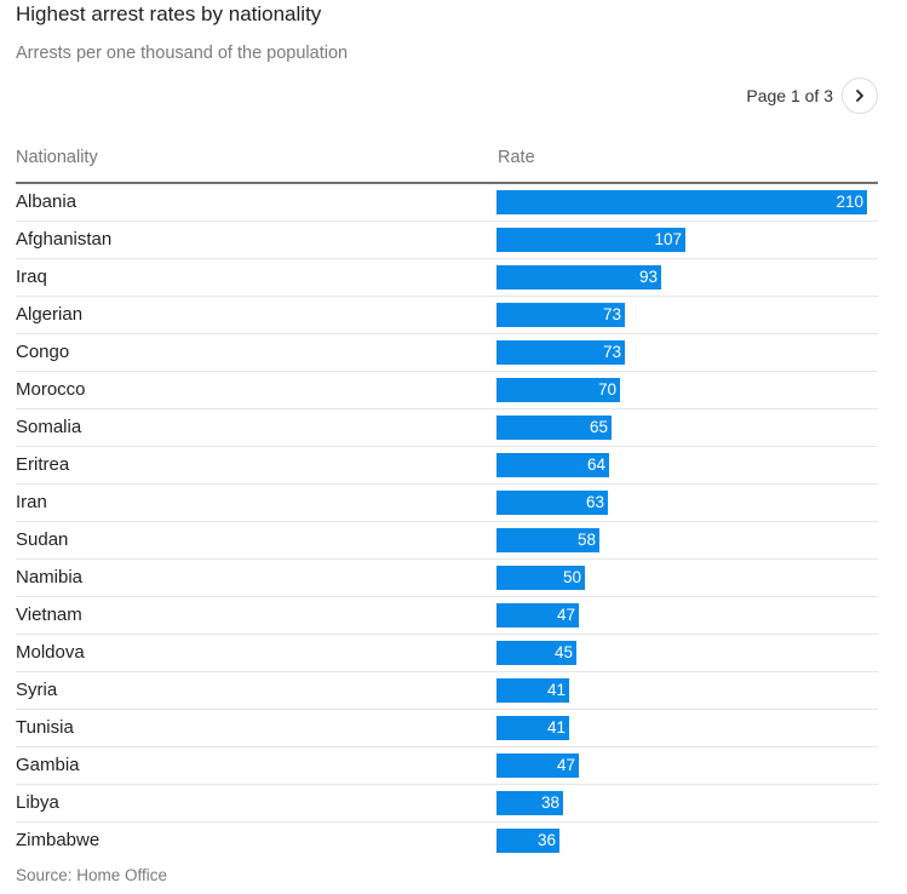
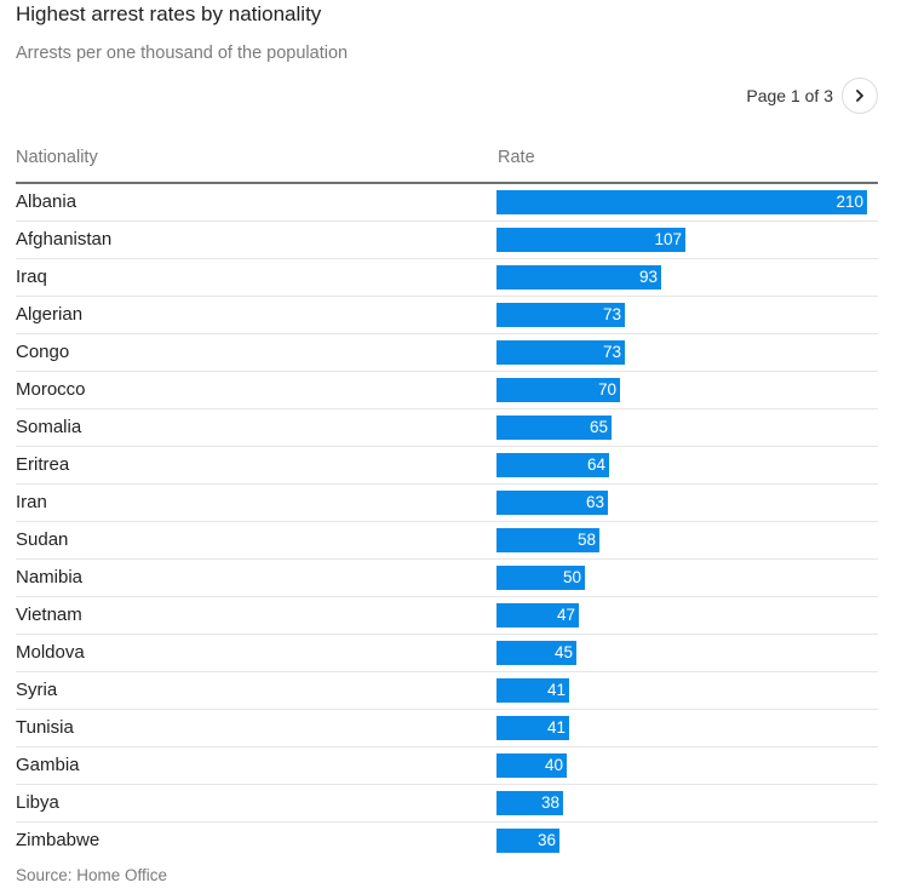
Gambia: 47 -> 40
